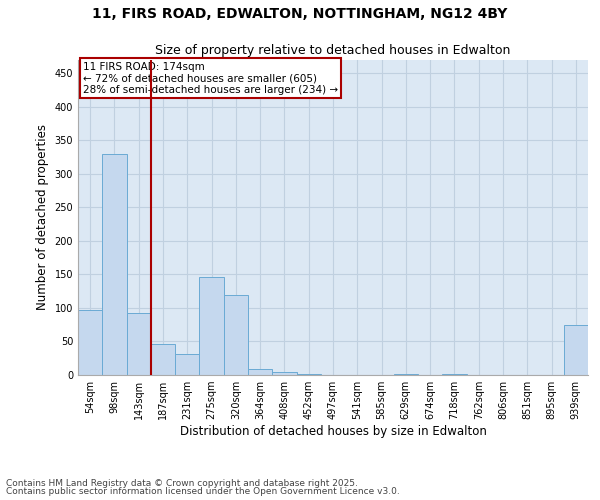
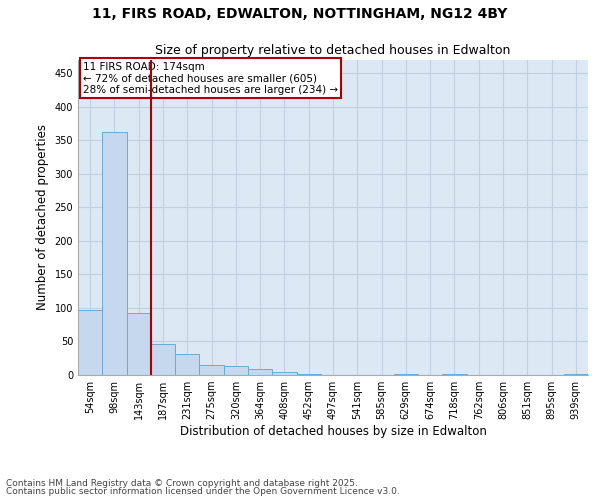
98sqm: 330 -> 363
275sqm: 146 -> 15
320sqm: 120 -> 14
939sqm: 74 -> 1
